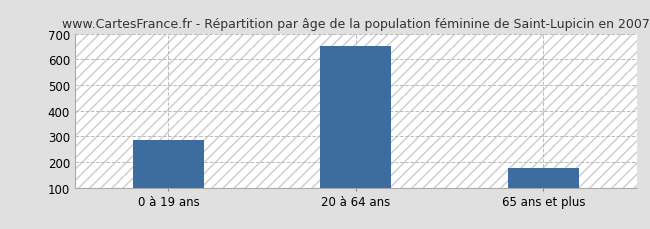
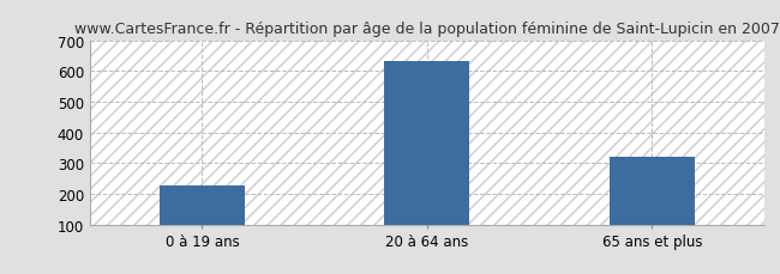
0 à 19 ans: 285 -> 225
20 à 64 ans: 650 -> 630
65 ans et plus: 178 -> 320
